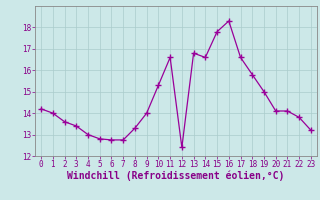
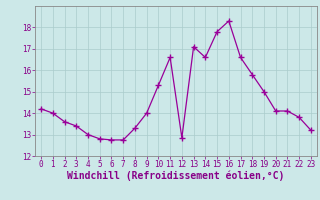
12: 12.40 -> 12.85
13: 16.80 -> 17.10
